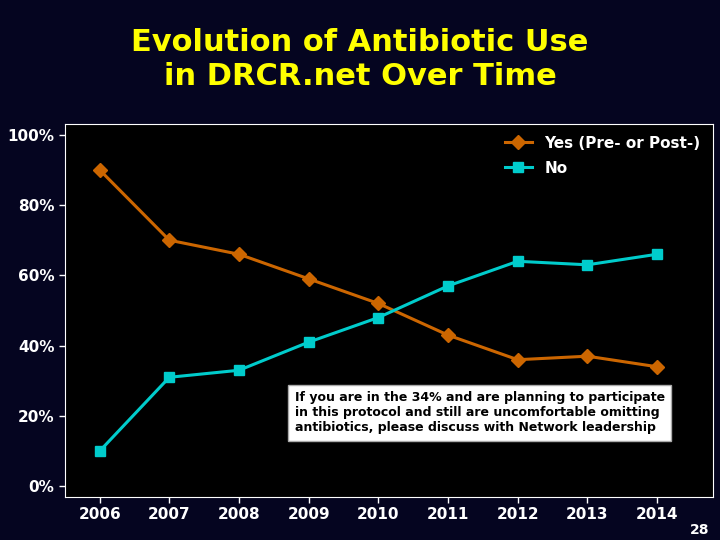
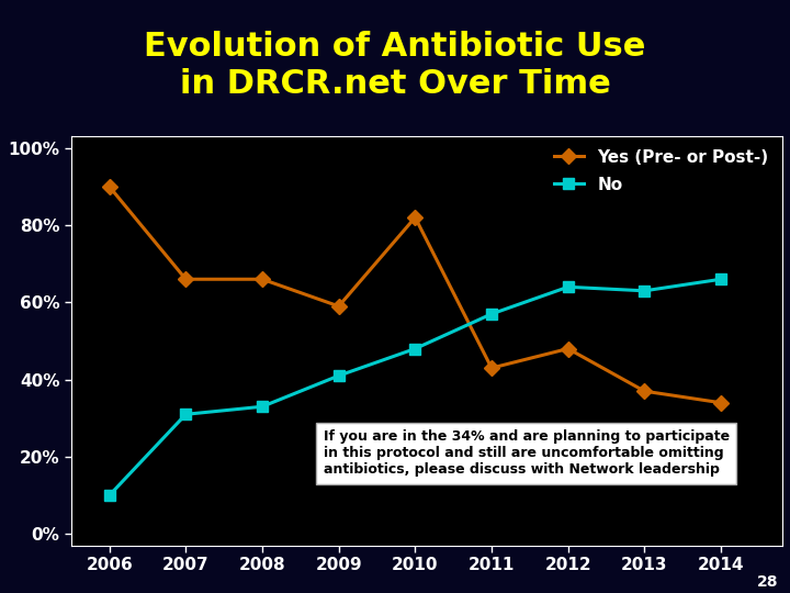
Yes (Pre- or Post-)/2007: 70% -> 66%
Yes (Pre- or Post-)/2010: 52% -> 82%
Yes (Pre- or Post-)/2012: 36% -> 48%
